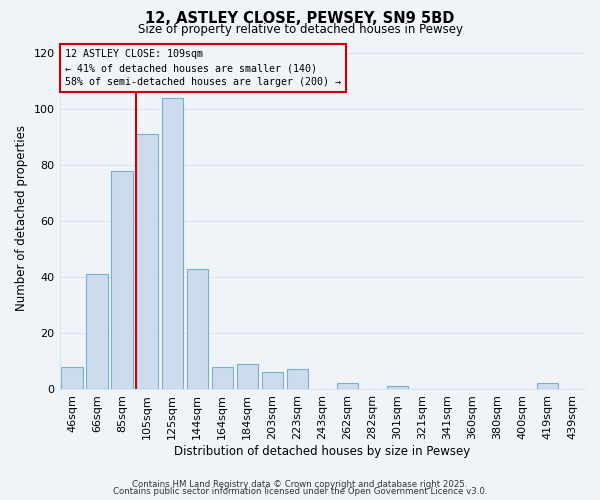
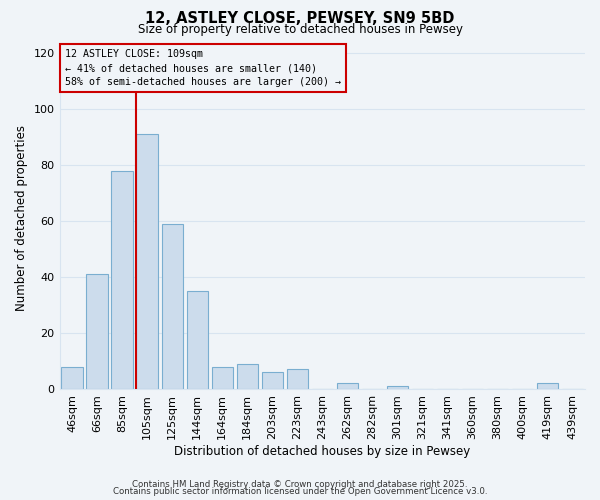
125sqm: 104 -> 59
144sqm: 43 -> 35
